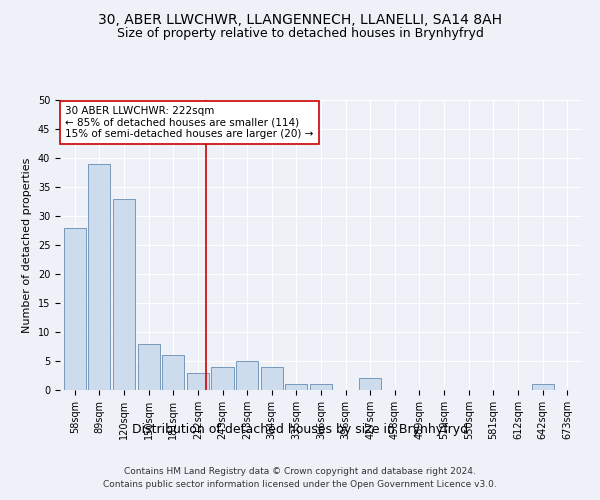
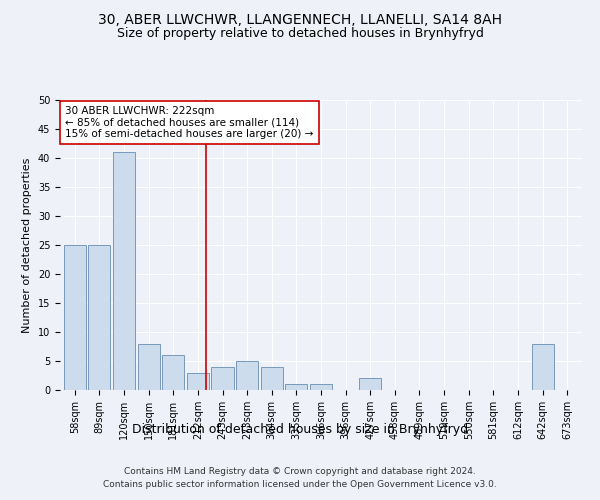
58sqm: 28 -> 25
89sqm: 39 -> 25
120sqm: 33 -> 41
642sqm: 1 -> 8
